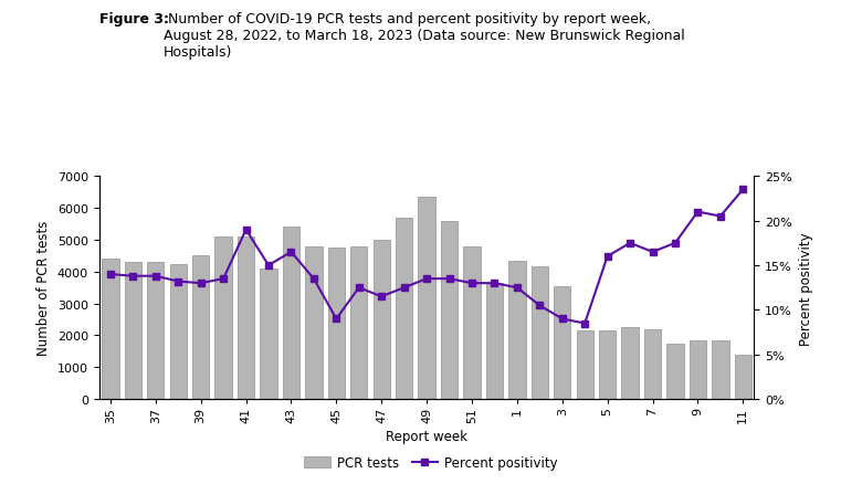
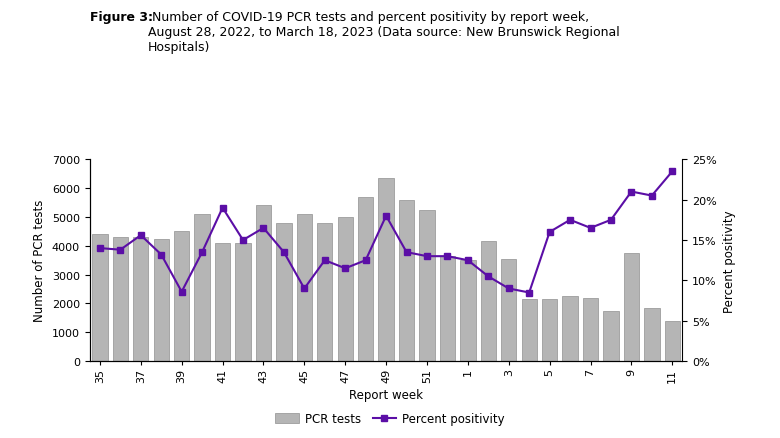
Percent positivity/37: 13.8% -> 15.6%
Percent positivity/39: 13.0% -> 8.6%
PCR tests/41: 5100 -> 4100
PCR tests/45: 4750 -> 5100
Percent positivity/49: 13.5% -> 18.0%
PCR tests/51: 4800 -> 5250
PCR tests/1: 4350 -> 3500
PCR tests/9: 1850 -> 3750
